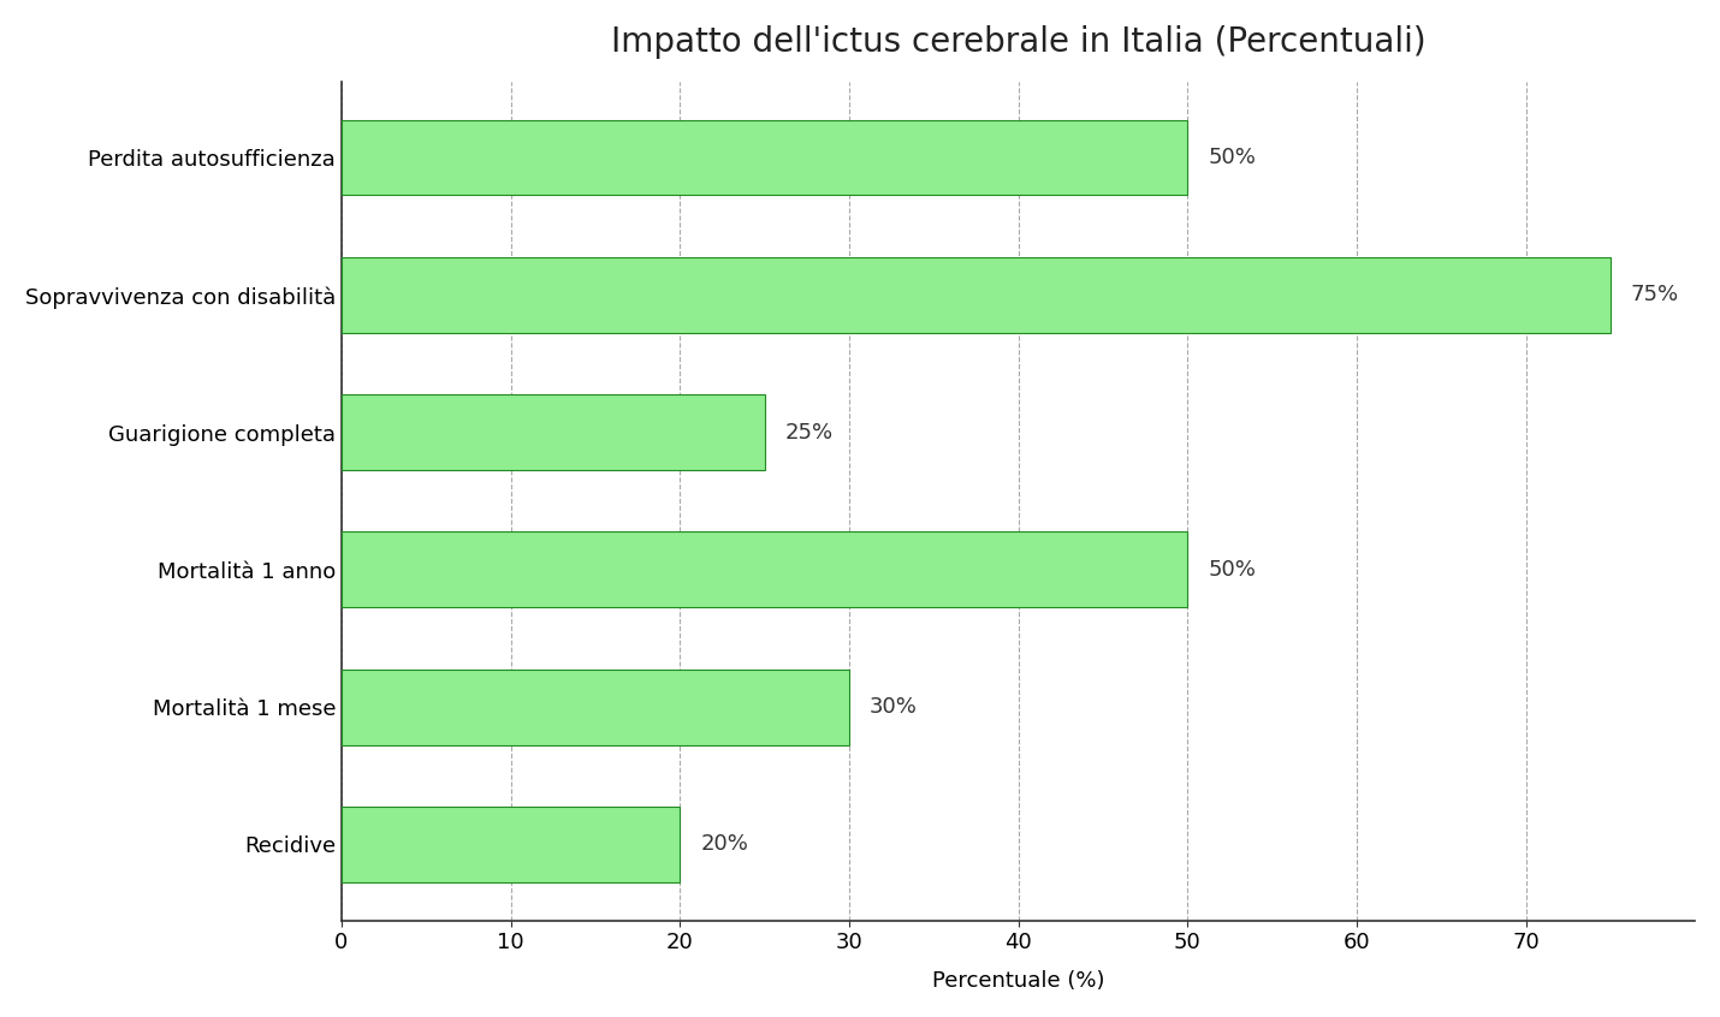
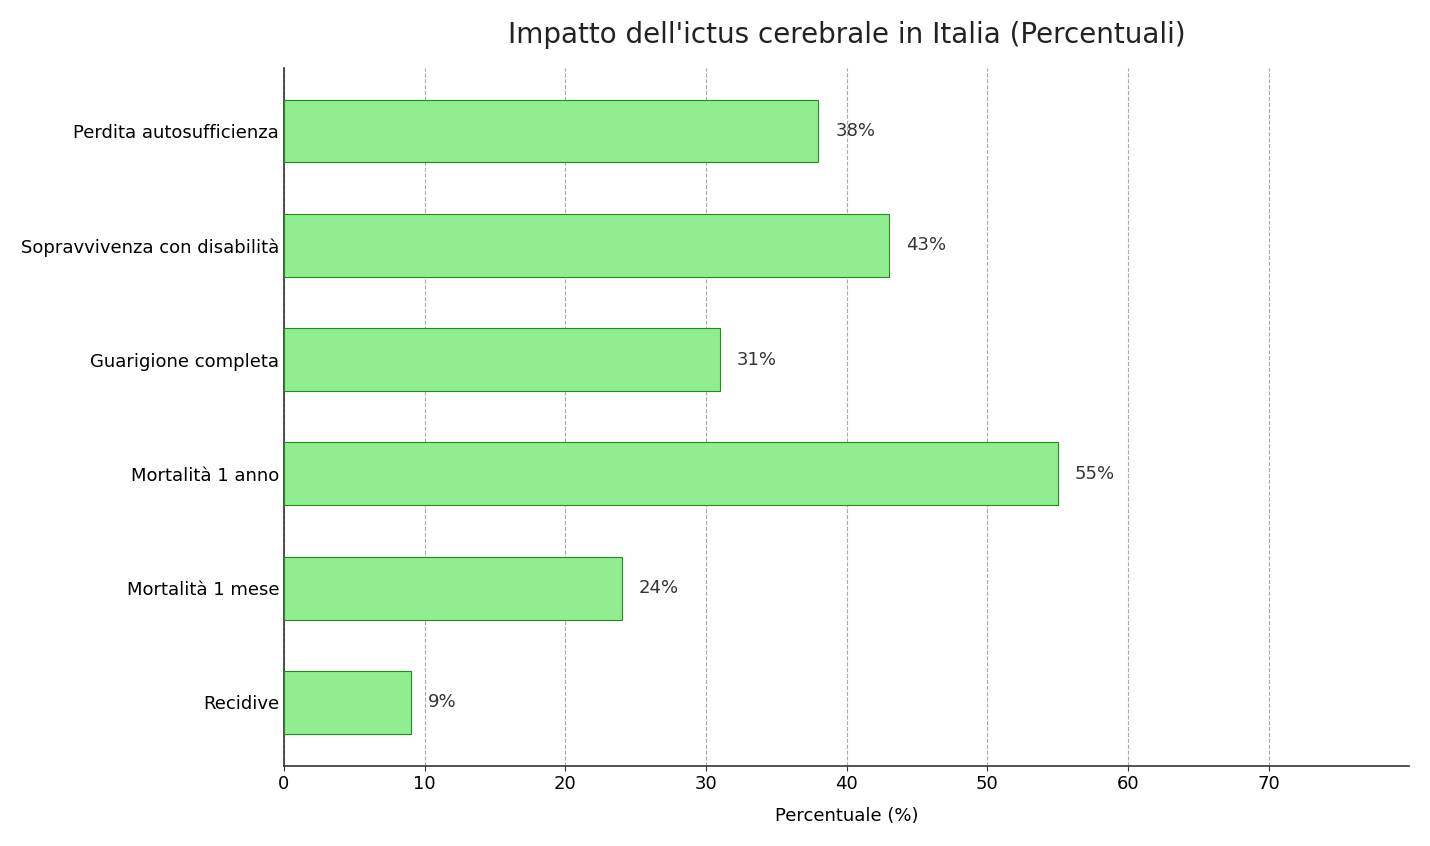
Perdita autosufficienza: 50% -> 38%
Sopravvivenza con disabilità: 75% -> 43%
Guarigione completa: 25% -> 31%
Mortalità 1 anno: 50% -> 55%
Mortalità 1 mese: 30% -> 24%
Recidive: 20% -> 9%
